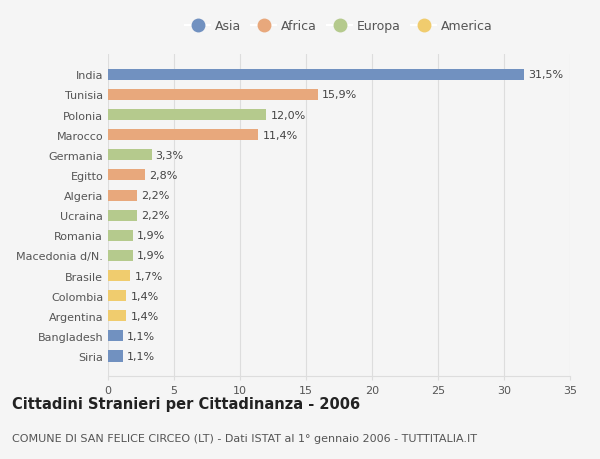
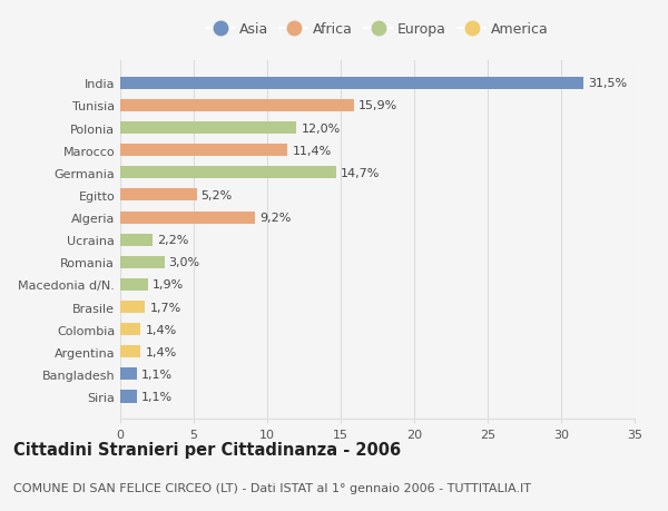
Germania: 3,3% -> 14,7%
Egitto: 2,8% -> 5,2%
Algeria: 2,2% -> 9,2%
Romania: 1,9% -> 3,0%
